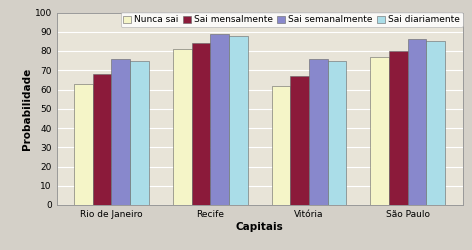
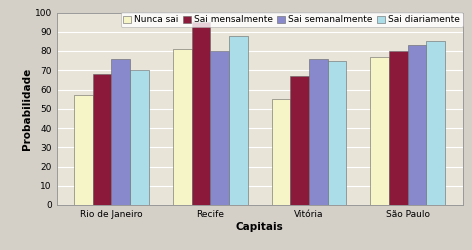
Nunca sai/Rio de Janeiro: 63 -> 57
Sai diariamente/Rio de Janeiro: 75 -> 70
Sai mensalmente/Recife: 84 -> 95
Sai semanalmente/Recife: 89 -> 80
Nunca sai/Vitória: 62 -> 55
Sai semanalmente/São Paulo: 86 -> 83
